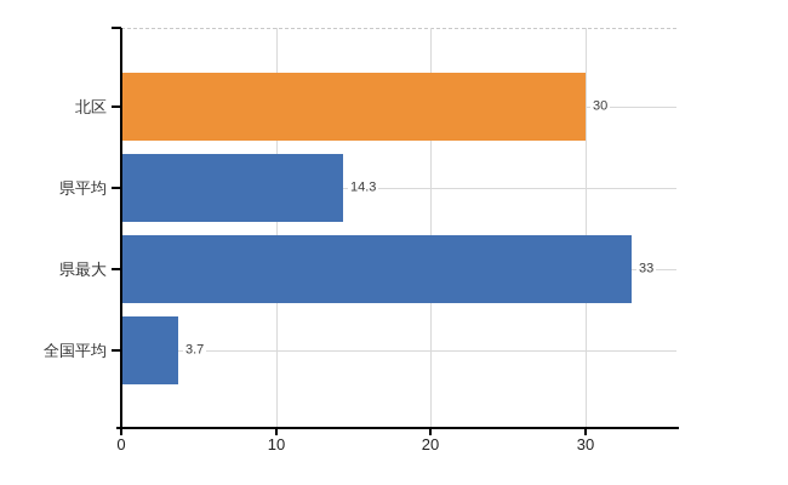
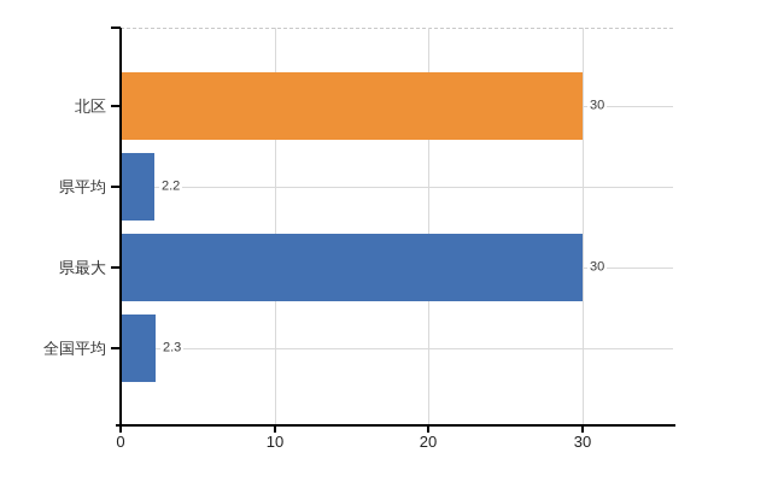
県平均: 14.3 -> 2.2
県最大: 33 -> 30
全国平均: 3.7 -> 2.3
